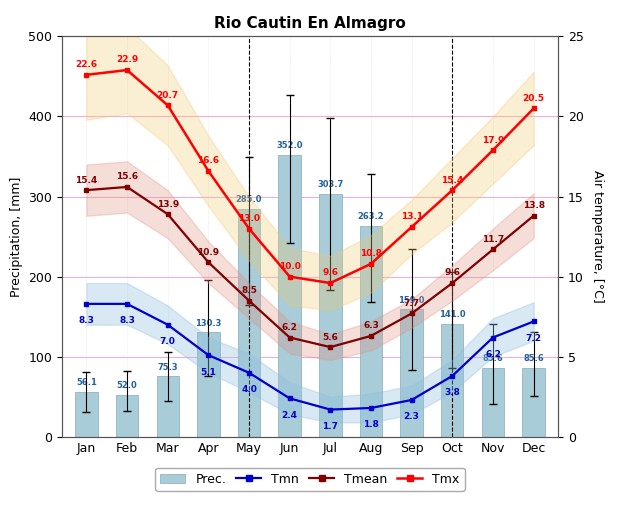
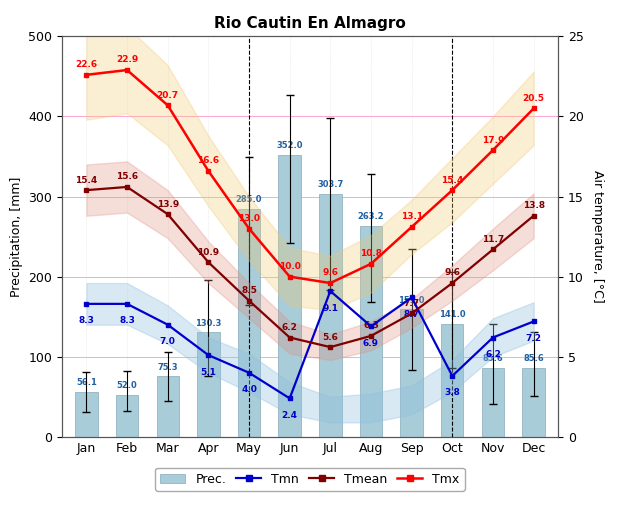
Tmn/Jul: 1.7 -> 9.1
Tmn/Aug: 1.8 -> 6.9
Tmn/Sep: 2.3 -> 8.7
